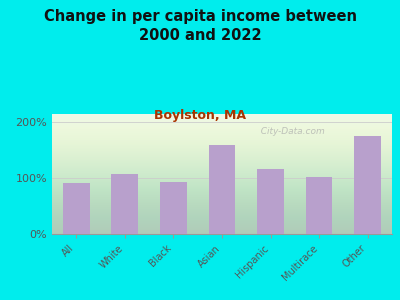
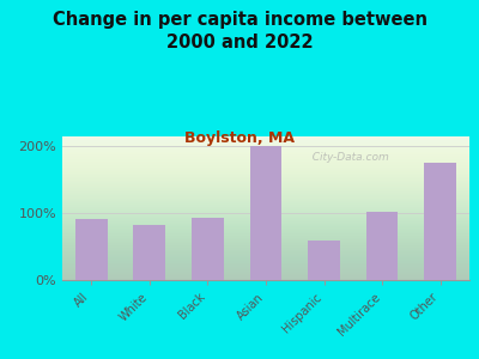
White: 107% -> 82%
Asian: 160% -> 200%
Hispanic: 117% -> 60%
